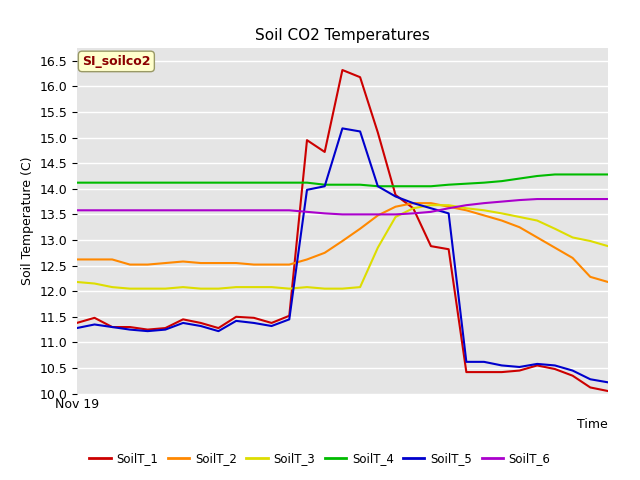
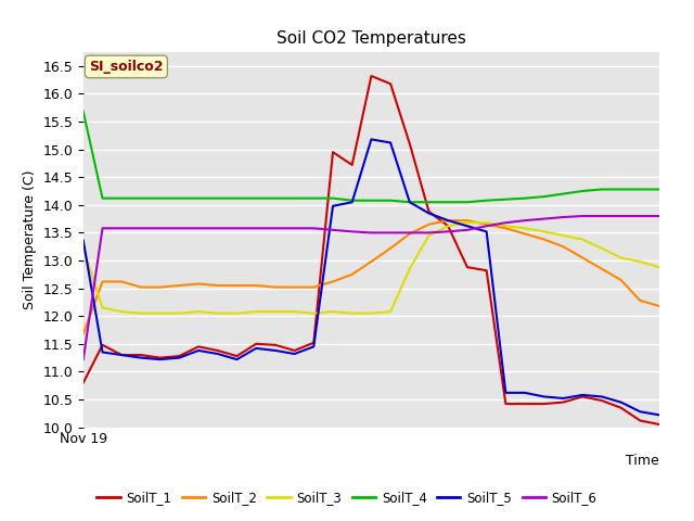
SoilT_1/Nov 19: 11.38 -> 10.80
SoilT_2/Nov 19: 12.62 -> 11.68
SoilT_3/Nov 19: 12.18 -> 13.22
SoilT_4/Nov 19: 14.12 -> 15.68
SoilT_5/Nov 19: 11.28 -> 13.36
SoilT_6/Nov 19: 13.58 -> 11.22
